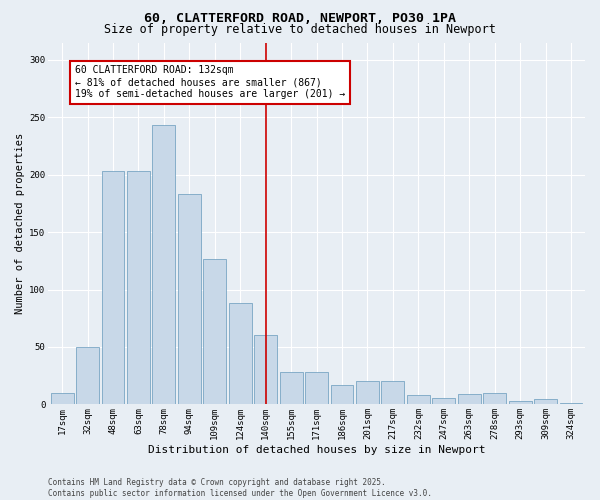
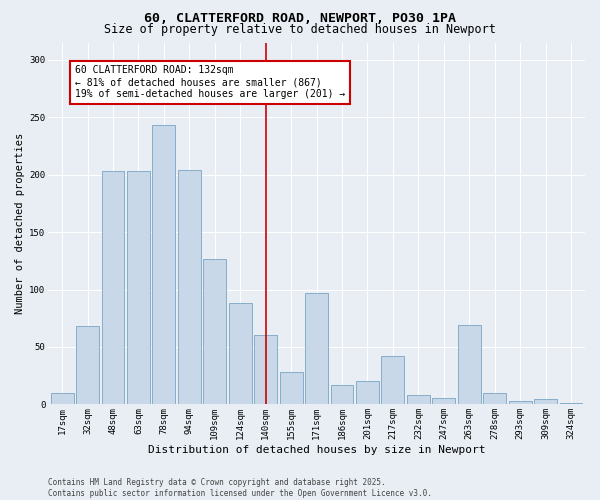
32sqm: 50 -> 68
94sqm: 183 -> 204
171sqm: 28 -> 97
217sqm: 20 -> 42
263sqm: 9 -> 69
